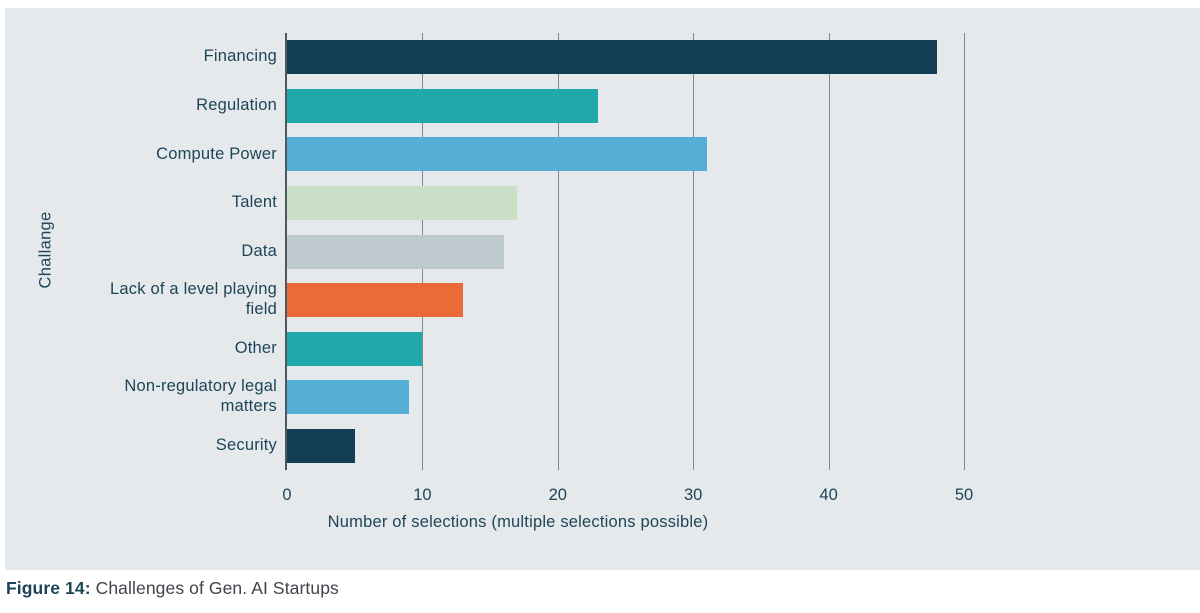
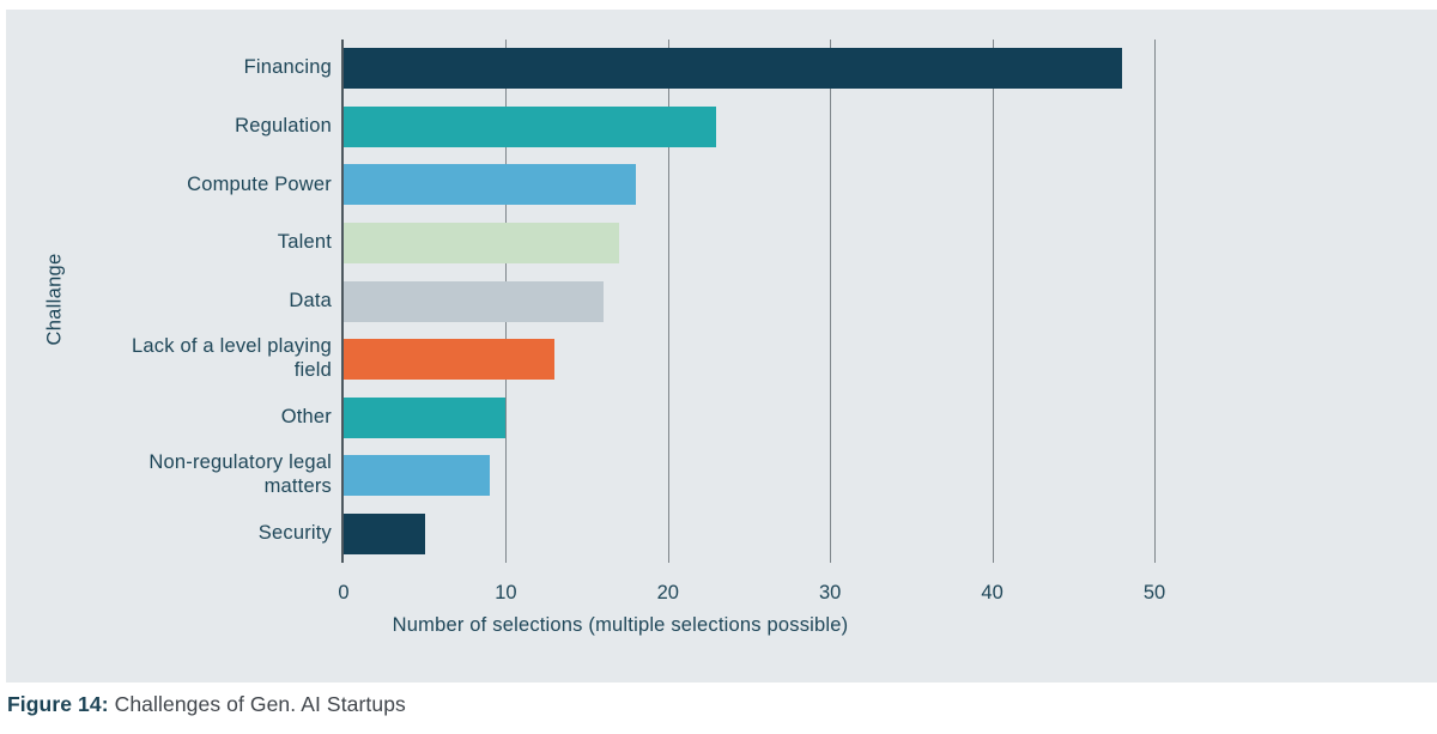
Compute Power: 31 -> 18
